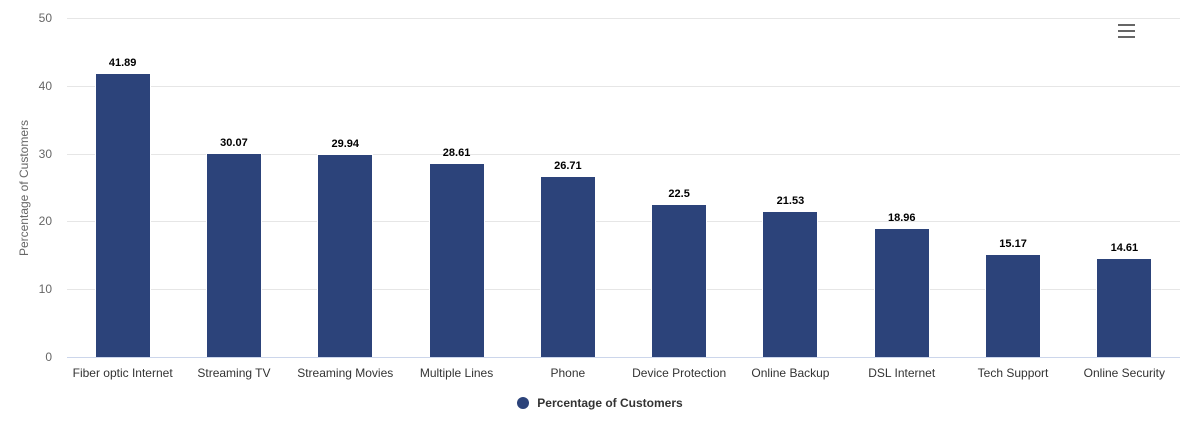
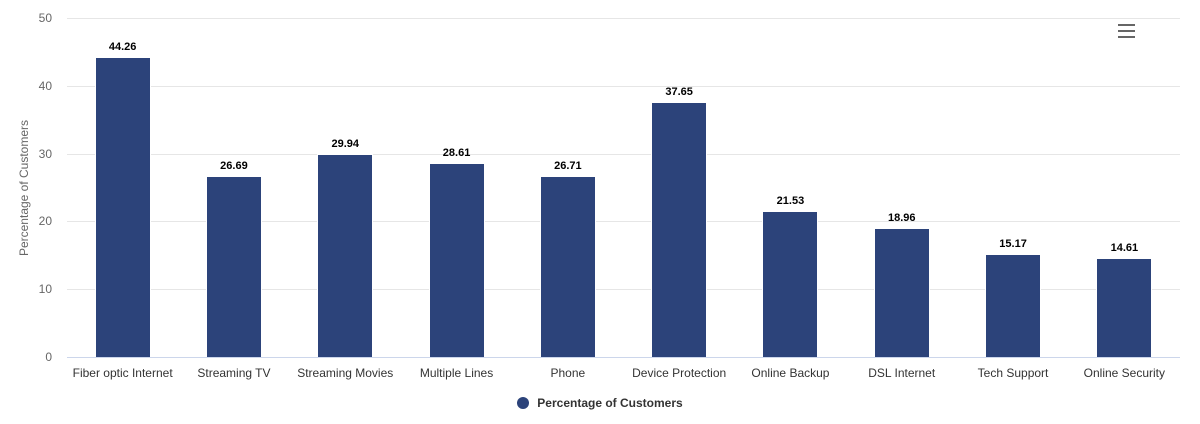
Fiber optic Internet: 41.89 -> 44.26
Streaming TV: 30.07 -> 26.69
Device Protection: 22.5 -> 37.65
